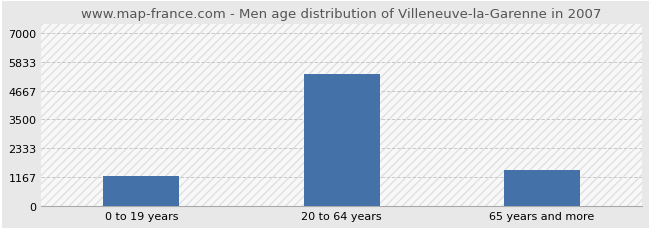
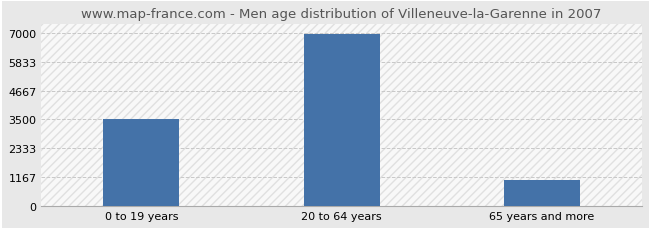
0 to 19 years: 1200 -> 3510
20 to 64 years: 5350 -> 6950
65 years and more: 1450 -> 1050
